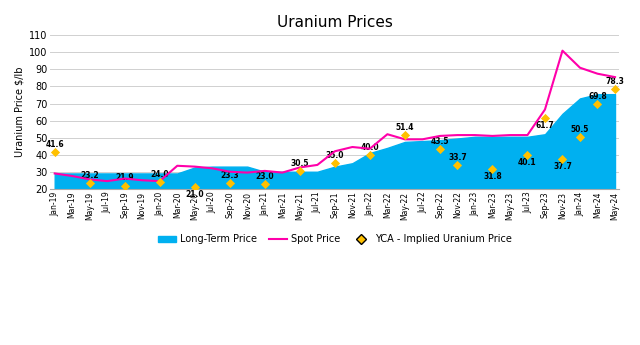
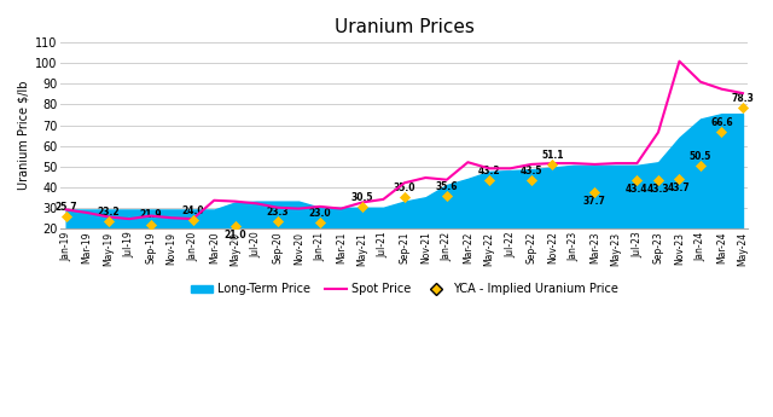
YCA - Implied Uranium Price/Jan-19: 41.6 -> 25.7
YCA - Implied Uranium Price/Jan-22: 40.0 -> 35.6
YCA - Implied Uranium Price/May-22: 51.4 -> 43.2
YCA - Implied Uranium Price/Nov-22: 33.7 -> 51.1
YCA - Implied Uranium Price/Mar-23: 31.8 -> 37.7
YCA - Implied Uranium Price/Jul-23: 40.1 -> 43.4
YCA - Implied Uranium Price/Sep-23: 61.7 -> 43.3
YCA - Implied Uranium Price/Nov-23: 37.7 -> 43.7
YCA - Implied Uranium Price/Mar-24: 69.8 -> 66.6
